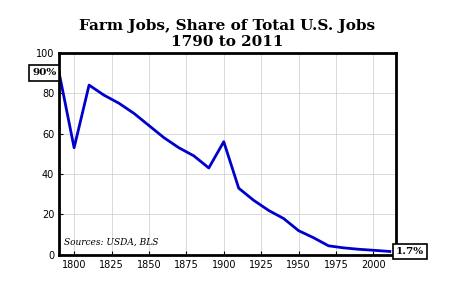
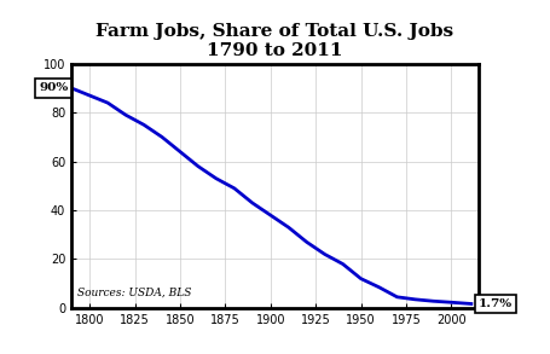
1800: 53.0 -> 87.0
1900: 56.0 -> 38.0
